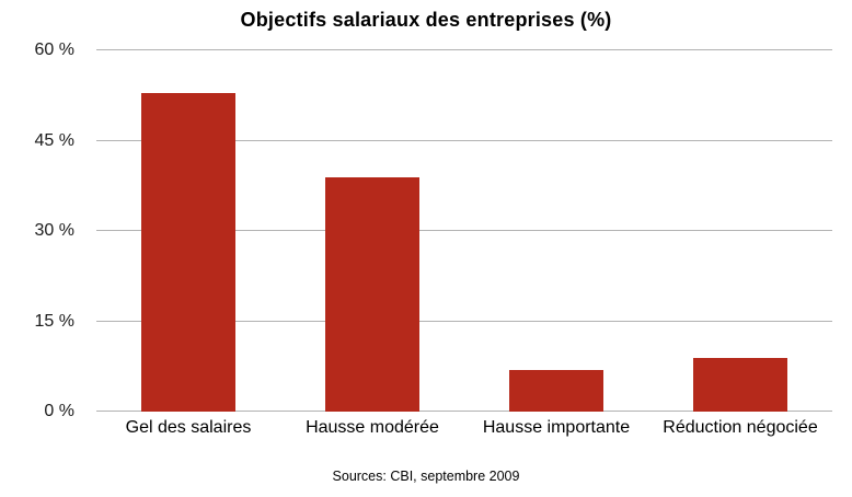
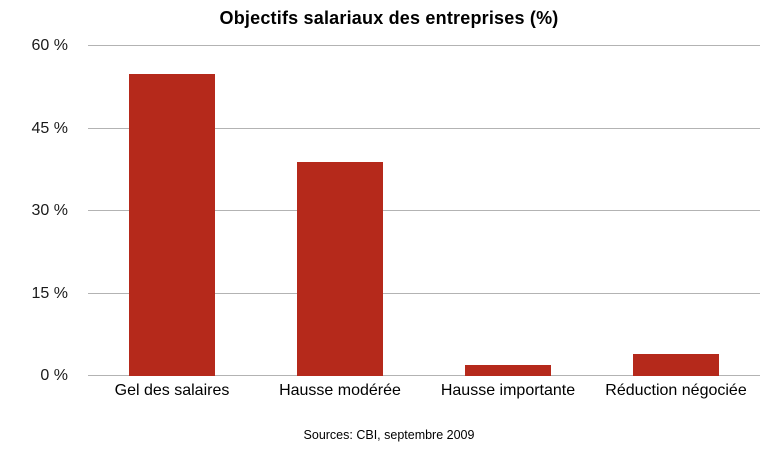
Gel des salaires: 53% -> 55%
Hausse importante: 7% -> 2%
Réduction négociée: 9% -> 4%
